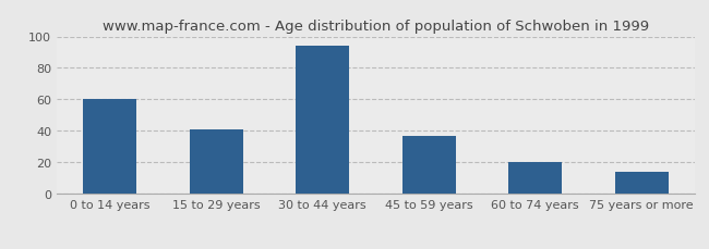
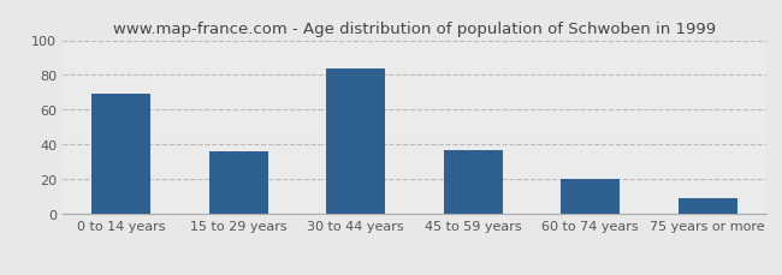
0 to 14 years: 60 -> 69
15 to 29 years: 41 -> 36
30 to 44 years: 94 -> 84
75 years or more: 14 -> 9
